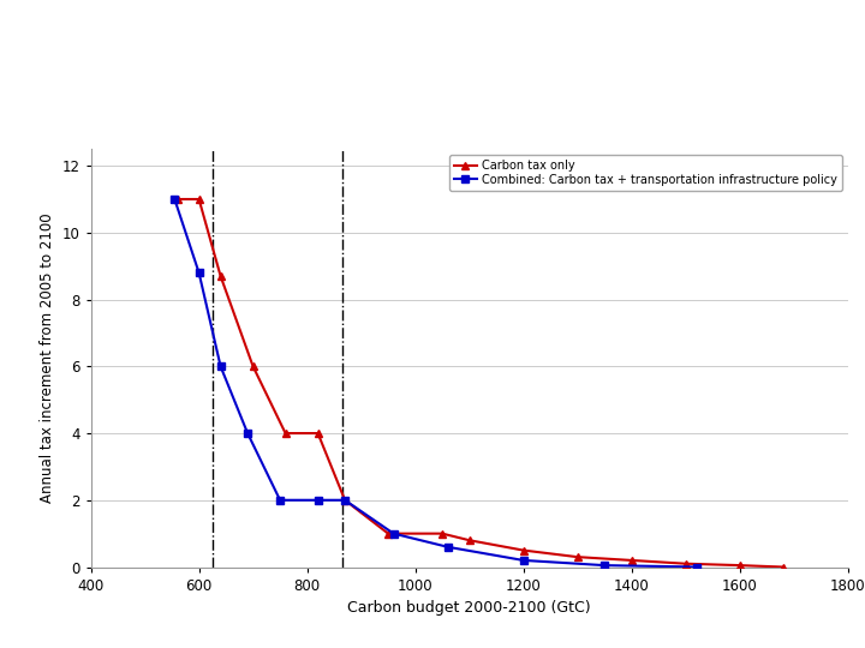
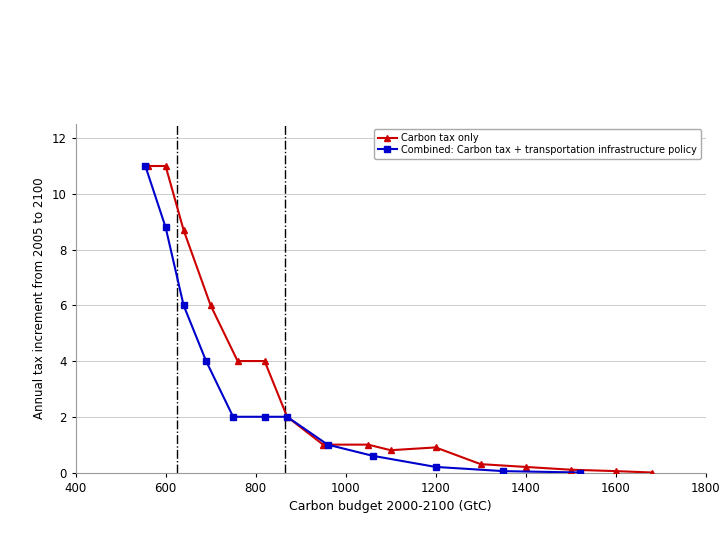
Carbon tax only/1200: 0.50 -> 0.90
